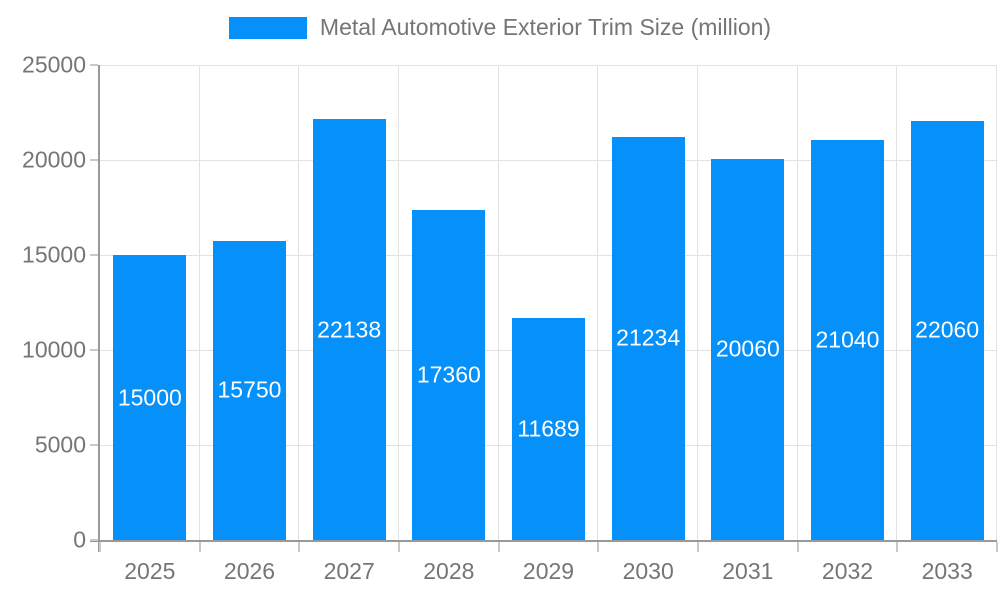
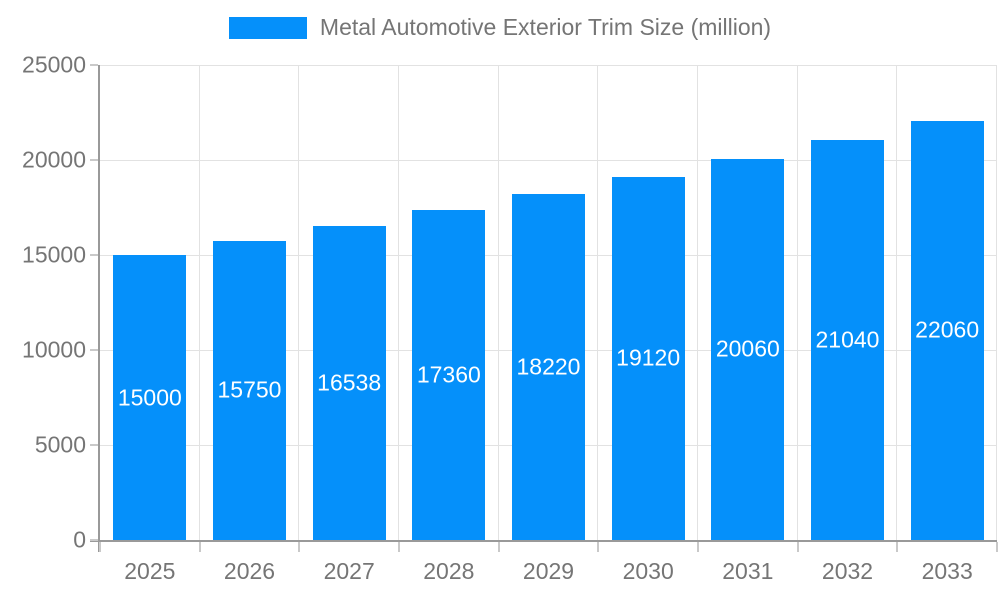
2027: 22138 -> 16538
2029: 11689 -> 18220
2030: 21234 -> 19120
